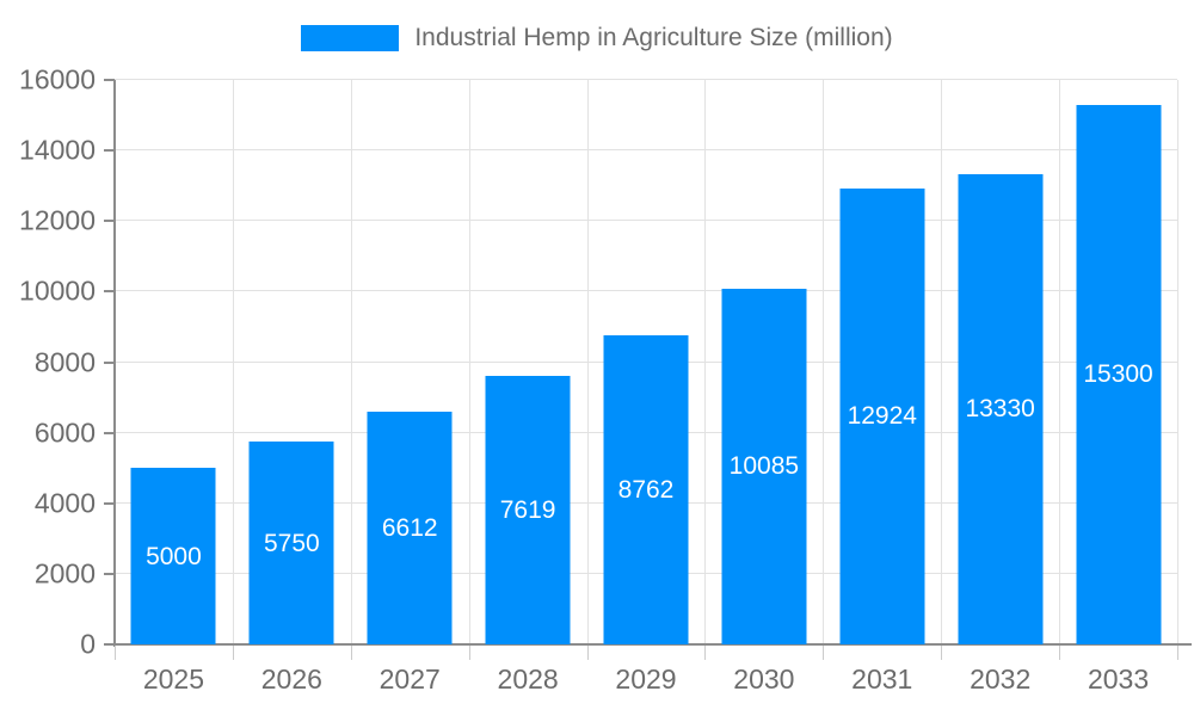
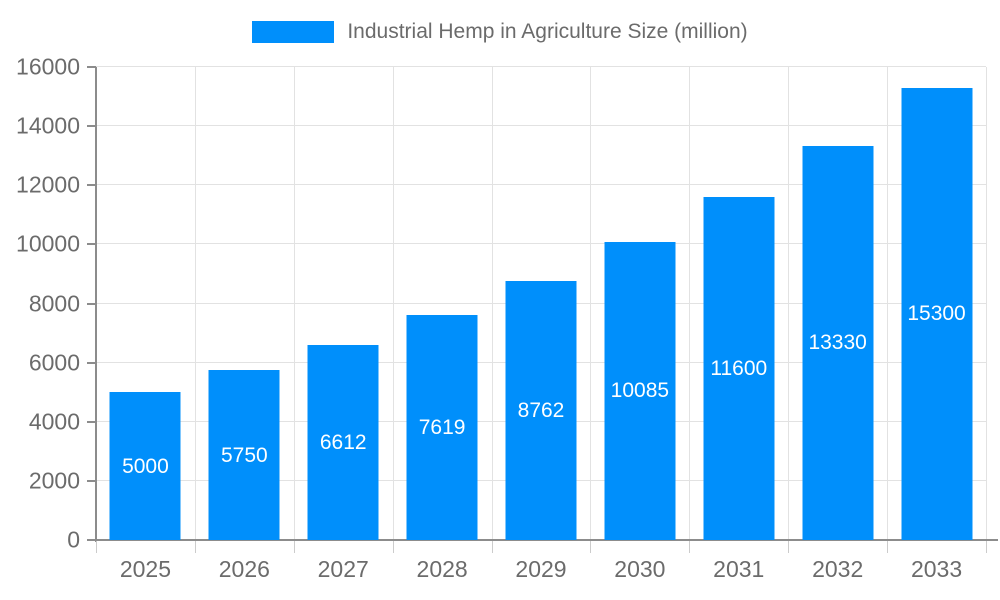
2031: 12924 -> 11600
